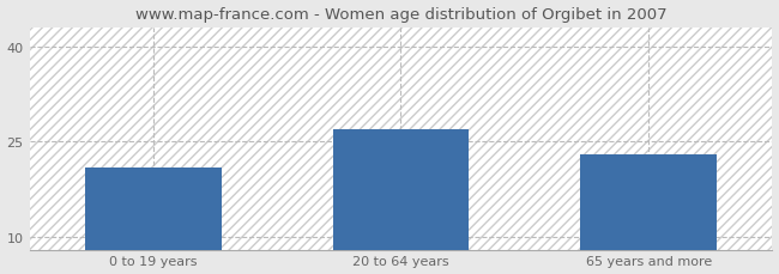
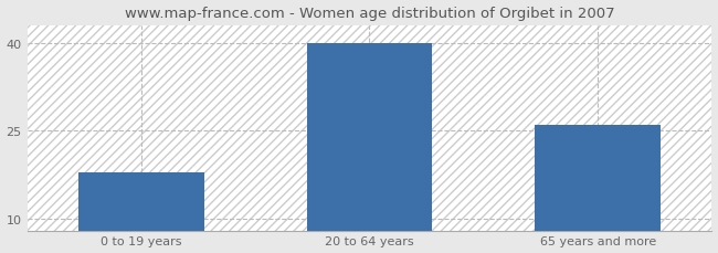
0 to 19 years: 21 -> 18
20 to 64 years: 27 -> 40
65 years and more: 23 -> 26
